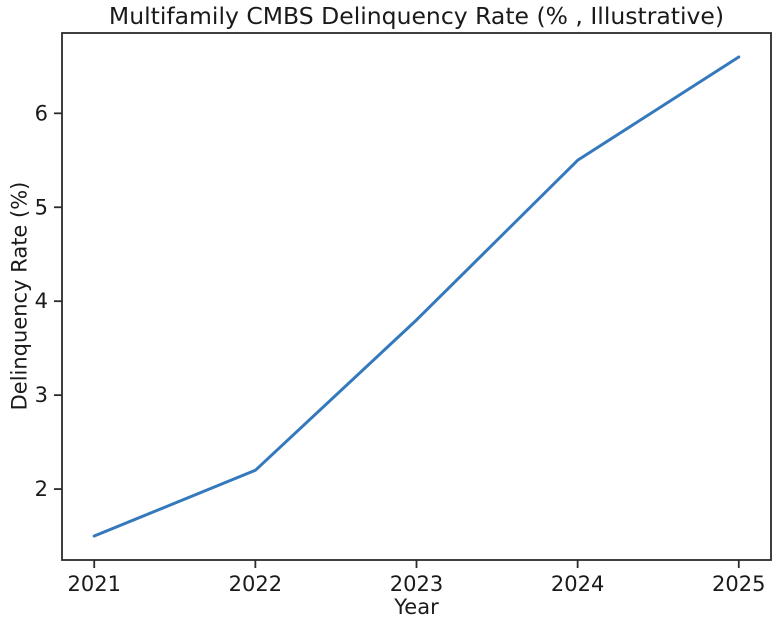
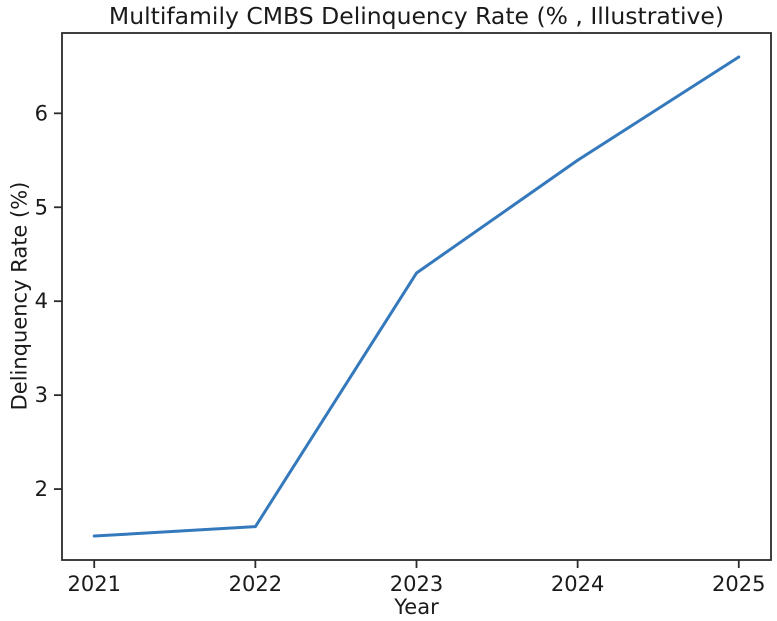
2022: 2.2 -> 1.6
2023: 3.8 -> 4.3
